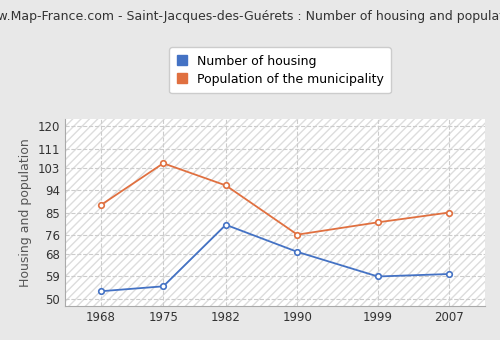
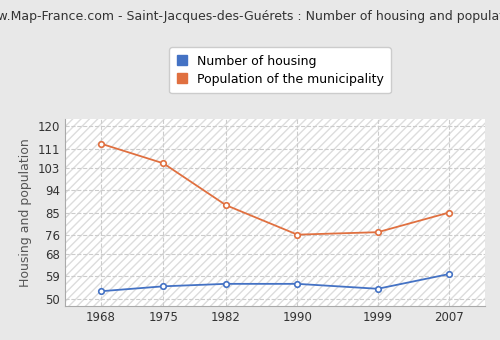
Population of the municipality/1968: 88 -> 113
Number of housing/1982: 80 -> 56
Population of the municipality/1982: 96 -> 88
Number of housing/1990: 69 -> 56
Number of housing/1999: 59 -> 54
Population of the municipality/1999: 81 -> 77
